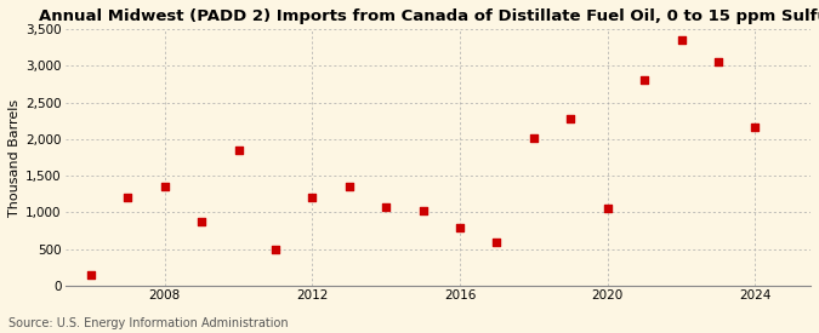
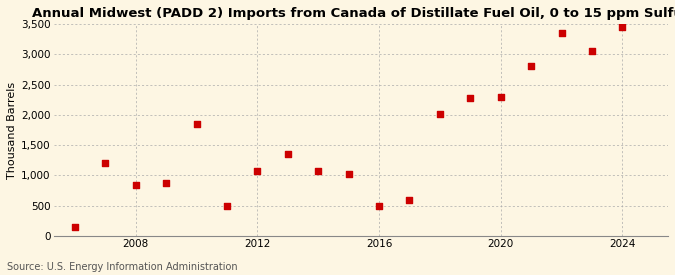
2008: 1,360 -> 850
2012: 1,200 -> 1,080
2016: 800 -> 490
2020: 1,060 -> 2,300
2024: 2,160 -> 3,450
